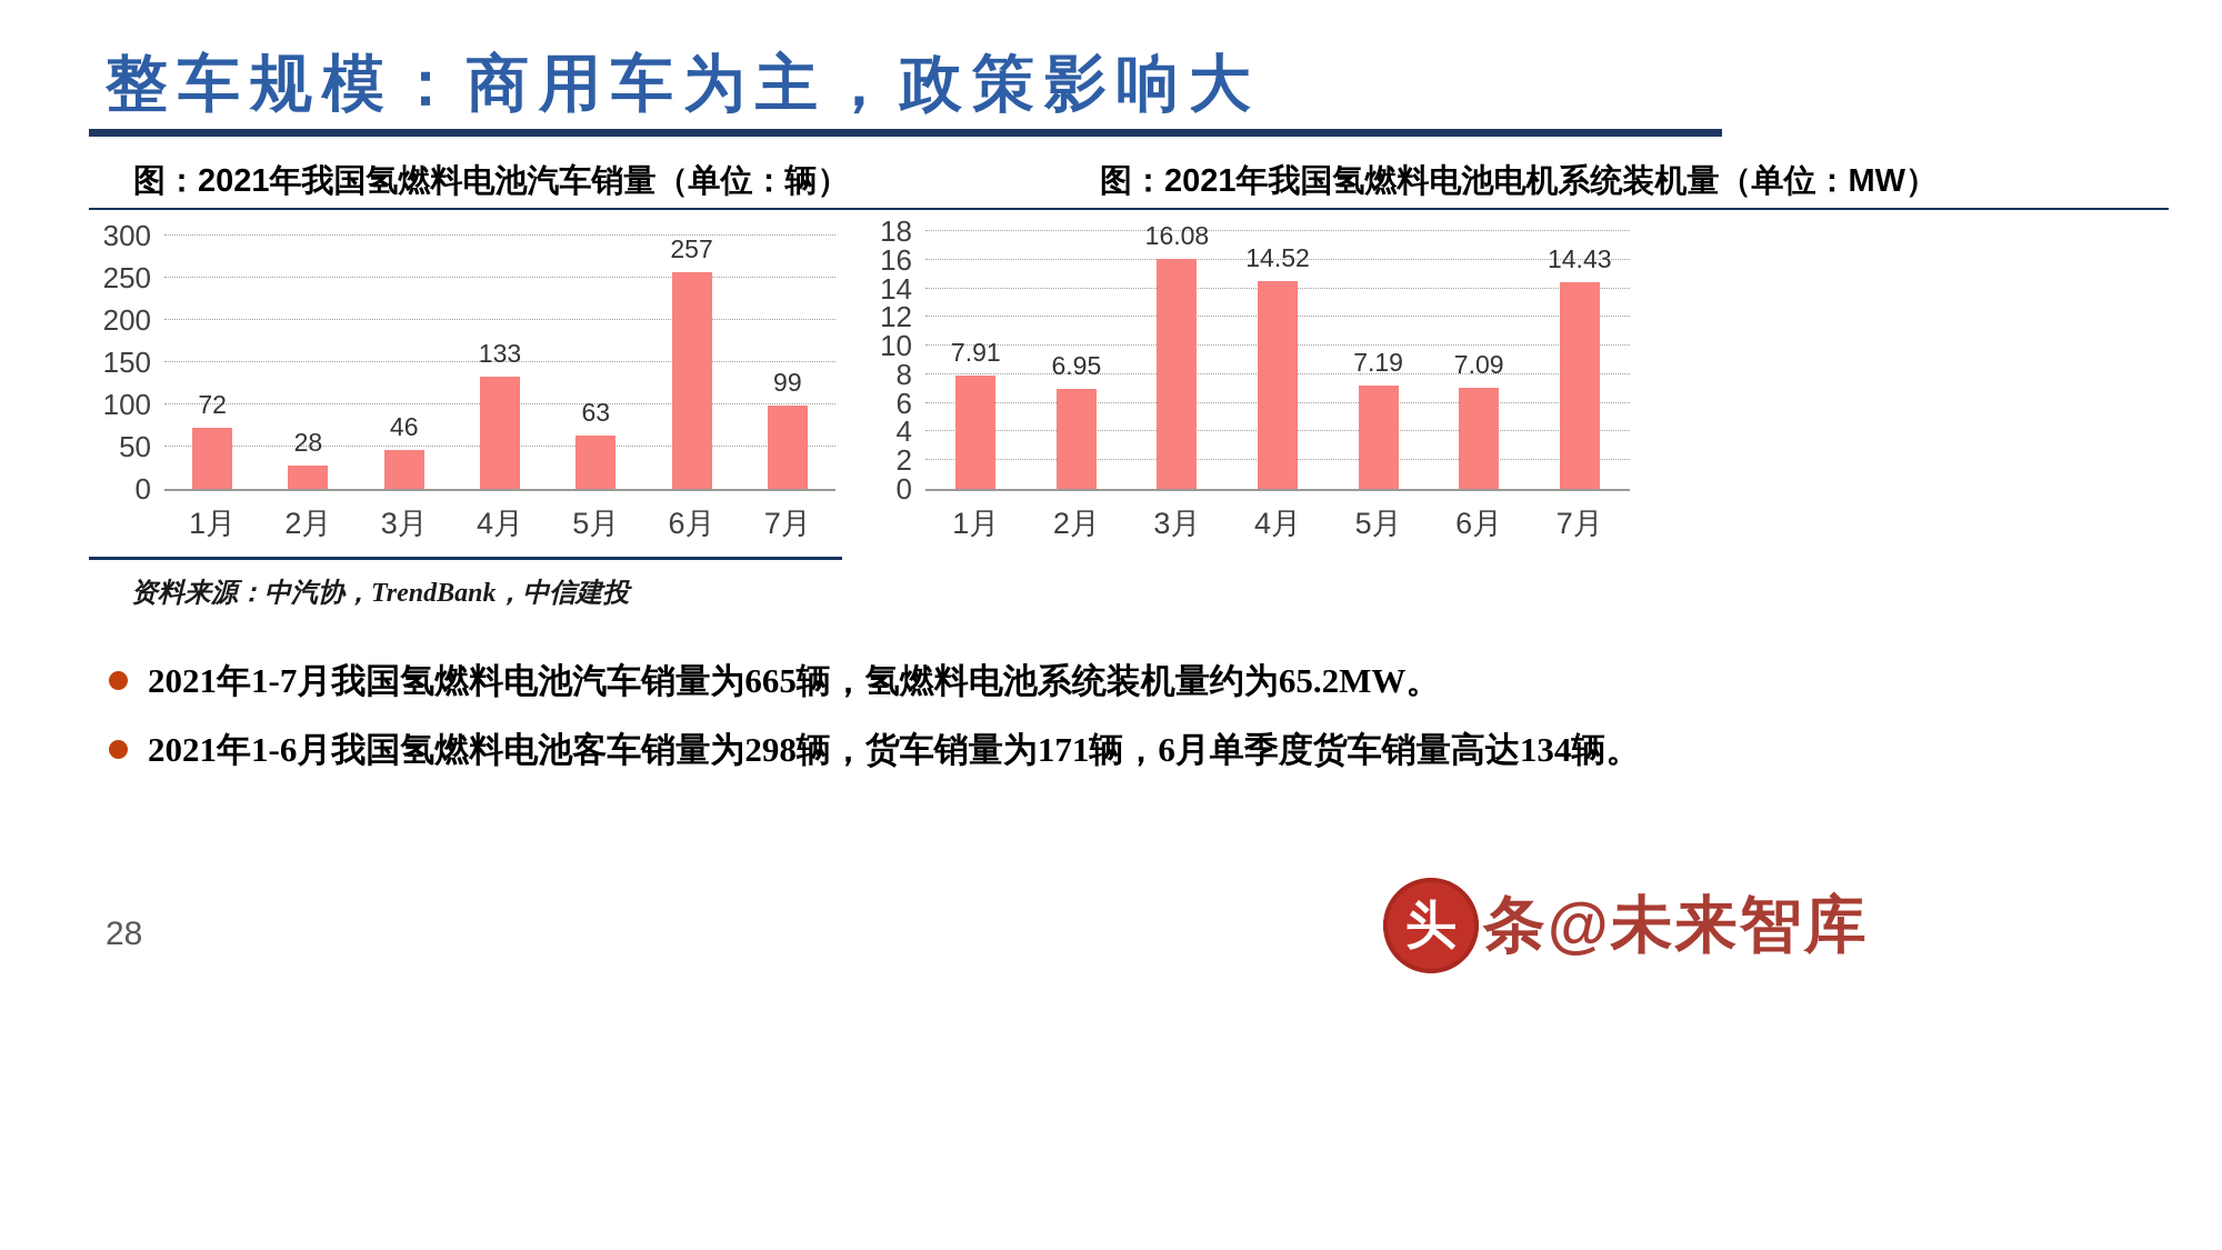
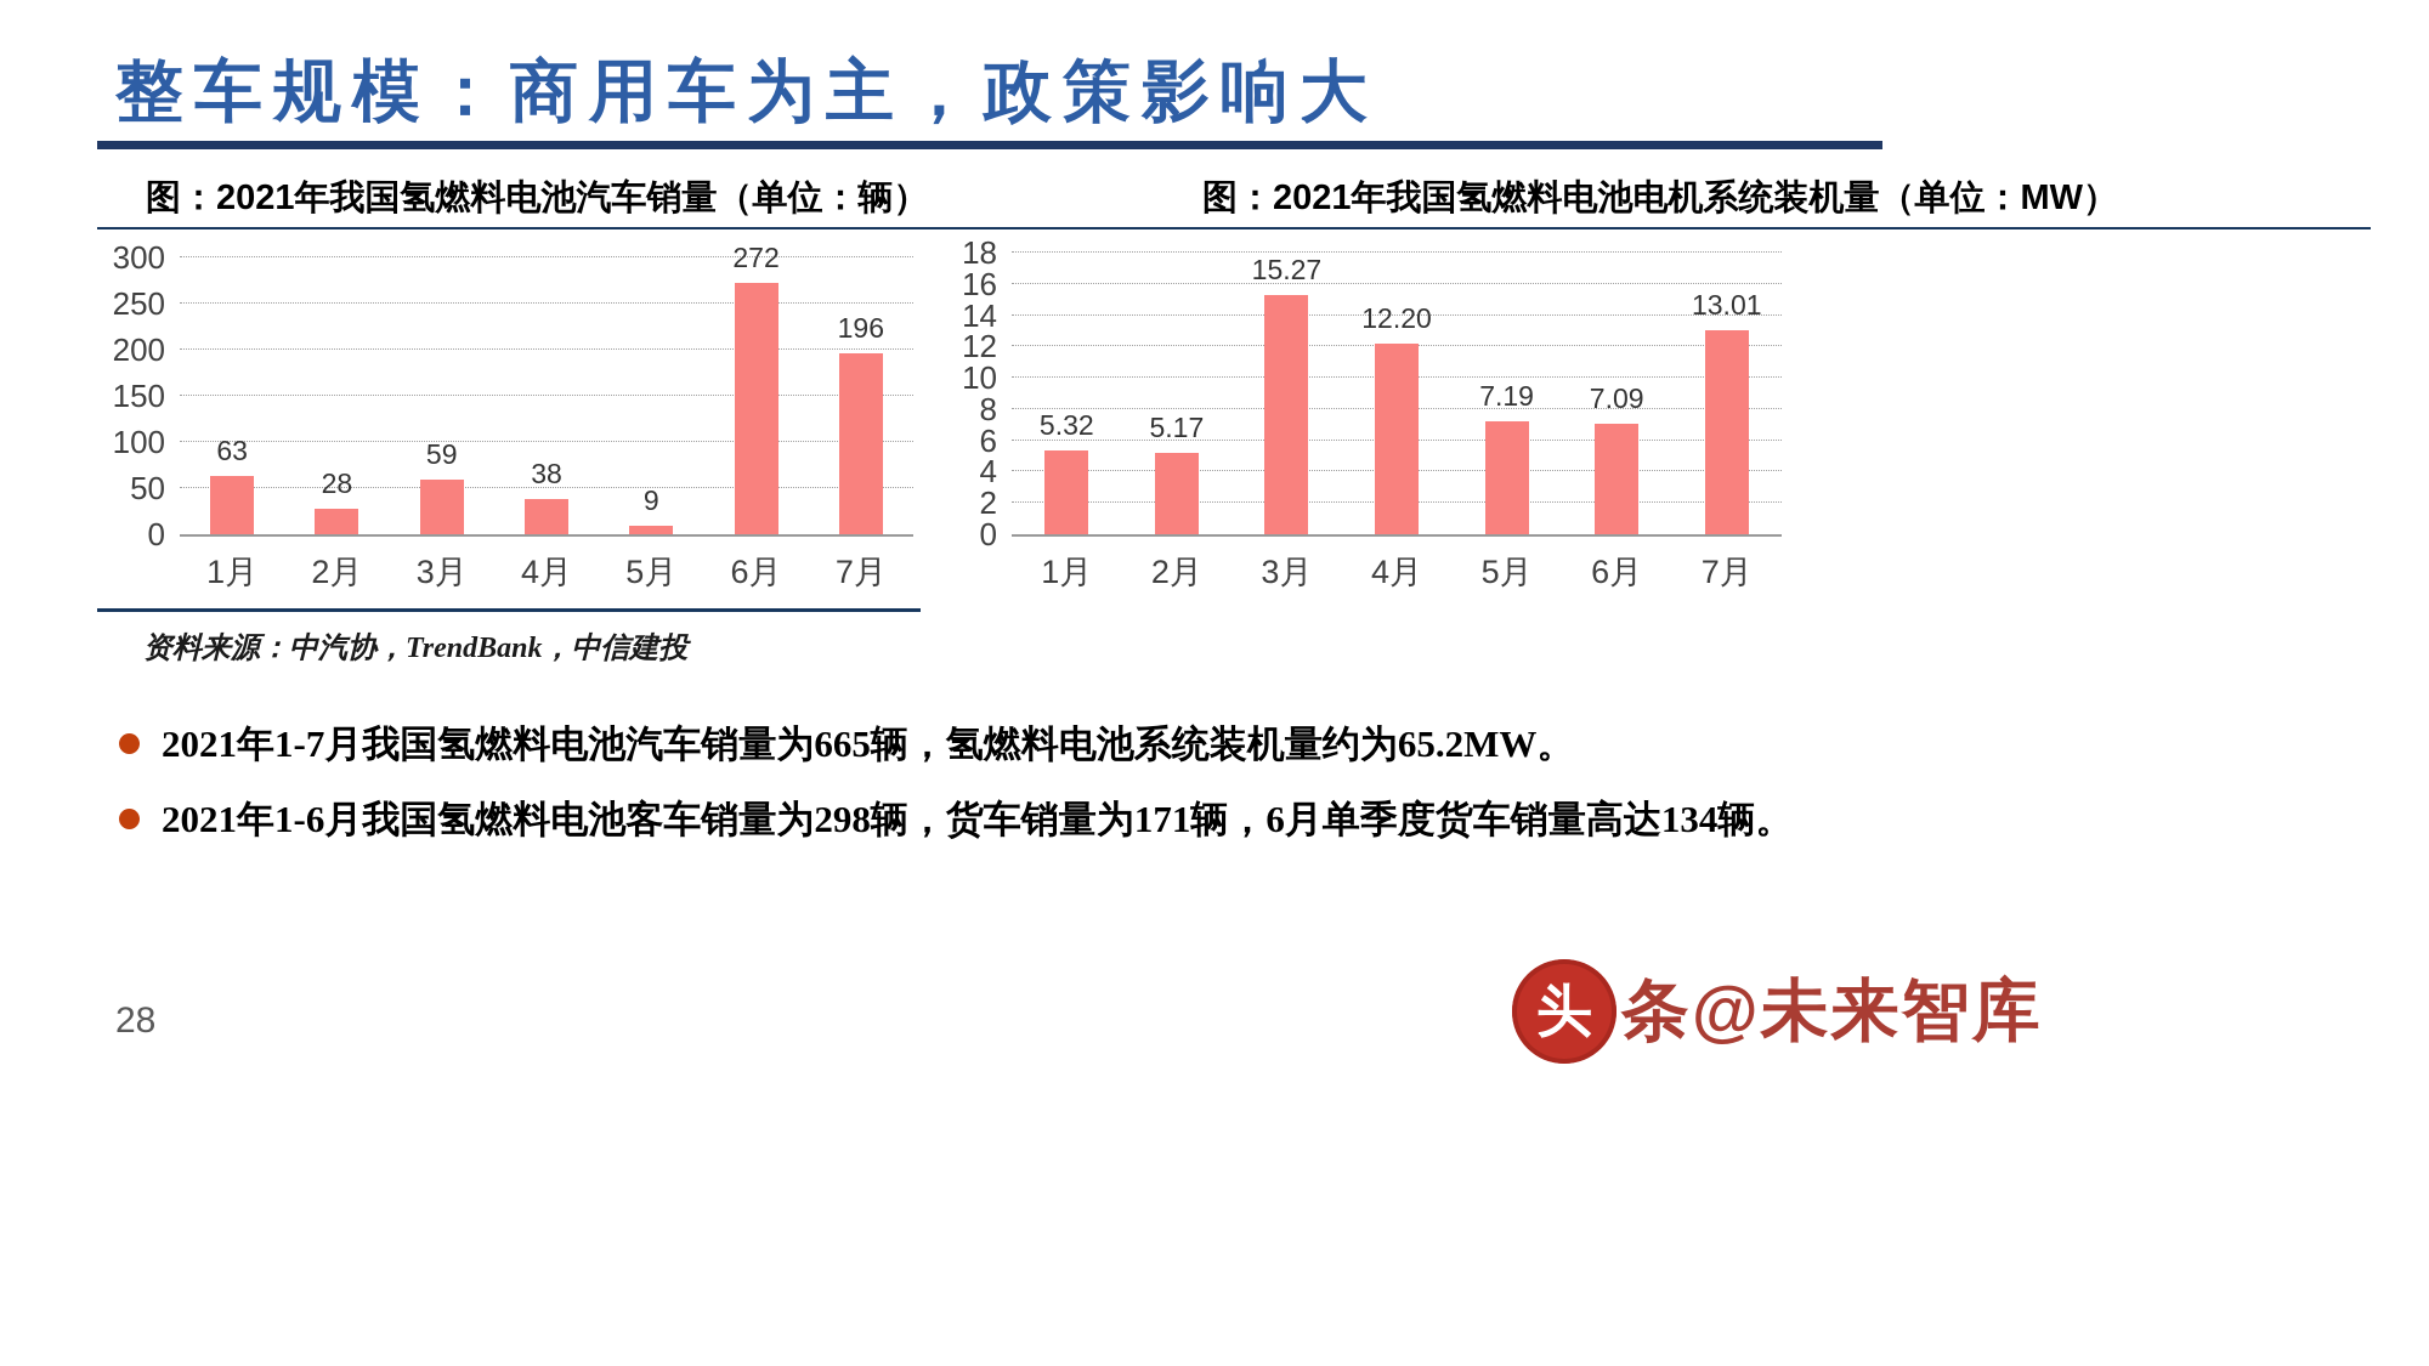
图：2021年我国氢燃料电池汽车销量（单位：辆）/1月: 72 -> 63
图：2021年我国氢燃料电池汽车销量（单位：辆）/3月: 46 -> 59
图：2021年我国氢燃料电池汽车销量（单位：辆）/4月: 133 -> 38
图：2021年我国氢燃料电池汽车销量（单位：辆）/5月: 63 -> 9
图：2021年我国氢燃料电池汽车销量（单位：辆）/6月: 257 -> 272
图：2021年我国氢燃料电池汽车销量（单位：辆）/7月: 99 -> 196
图：2021年我国氢燃料电池电机系统装机量（单位：MW）/1月: 7.91 -> 5.32
图：2021年我国氢燃料电池电机系统装机量（单位：MW）/2月: 6.95 -> 5.17
图：2021年我国氢燃料电池电机系统装机量（单位：MW）/3月: 16.08 -> 15.27
图：2021年我国氢燃料电池电机系统装机量（单位：MW）/4月: 14.52 -> 12.20
图：2021年我国氢燃料电池电机系统装机量（单位：MW）/7月: 14.43 -> 13.01
